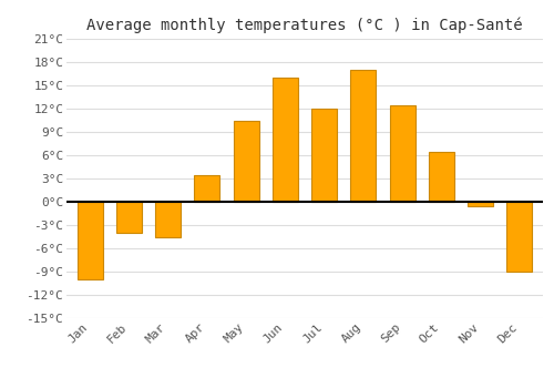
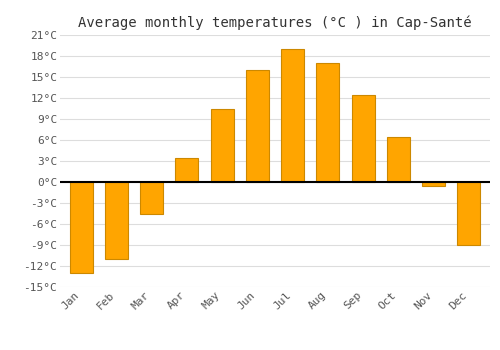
Jan: -10.0°C -> -13.0°C
Feb: -4.0°C -> -11.0°C
Jul: 12.0°C -> 19.0°C
